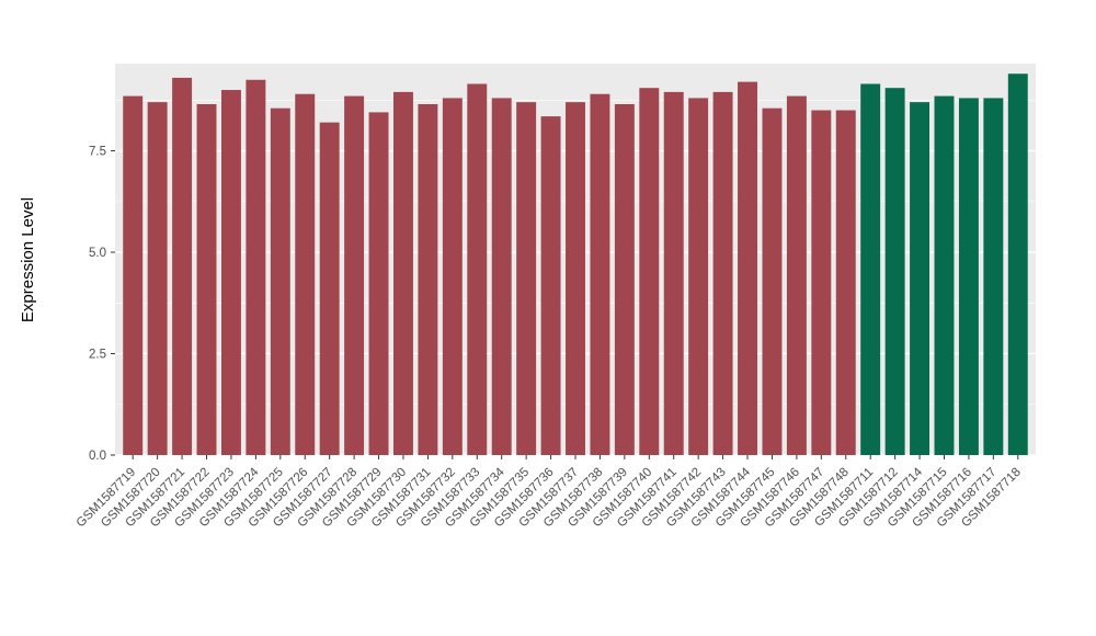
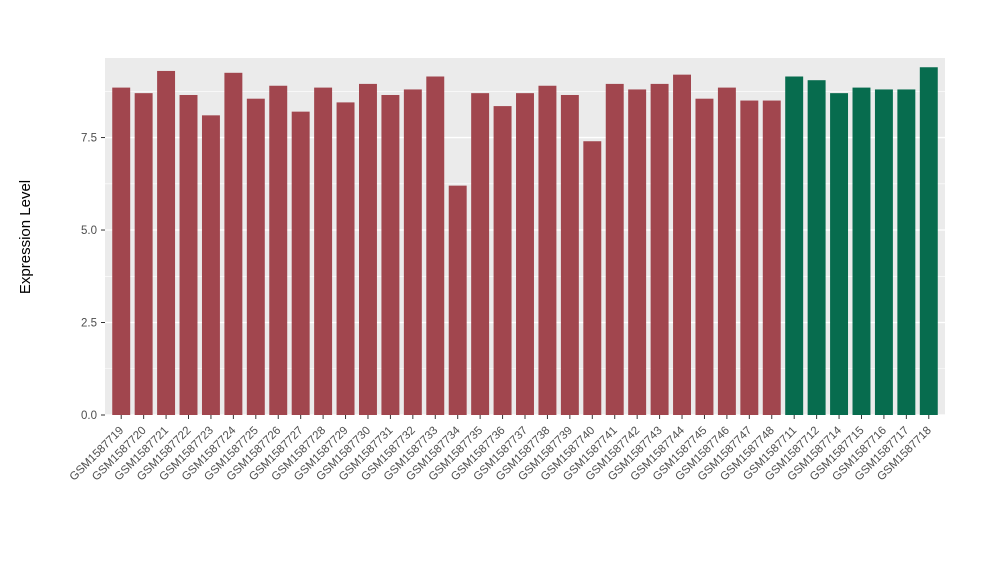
GSM1587723: 9.0 -> 8.1
GSM1587734: 8.8 -> 6.2
GSM1587740: 9.1 -> 7.4
